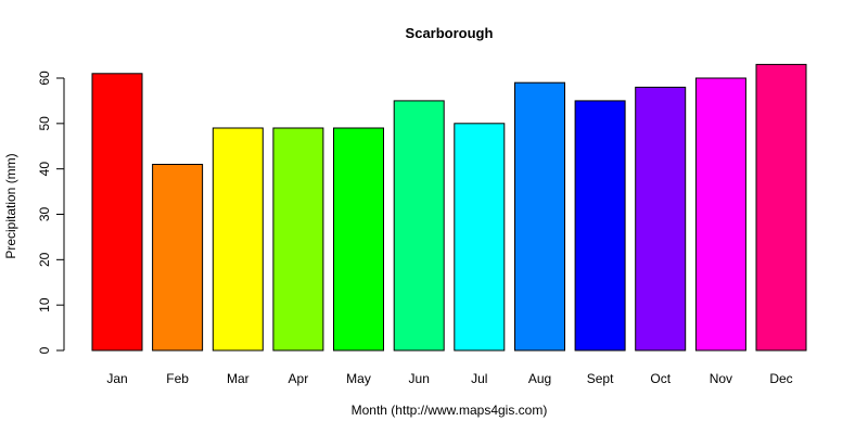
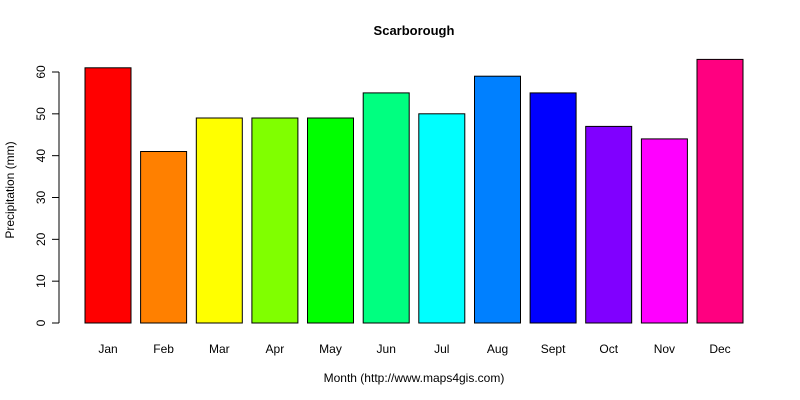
Oct: 58 -> 47
Nov: 60 -> 44
